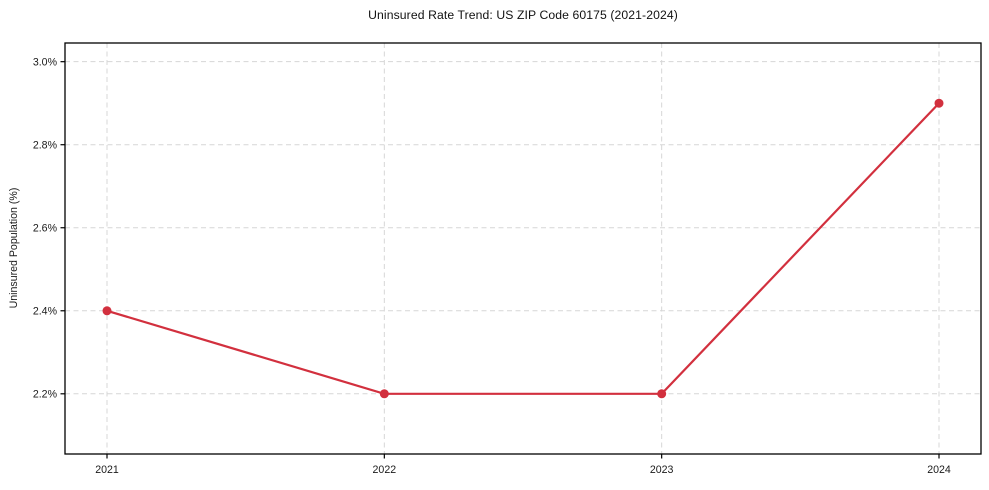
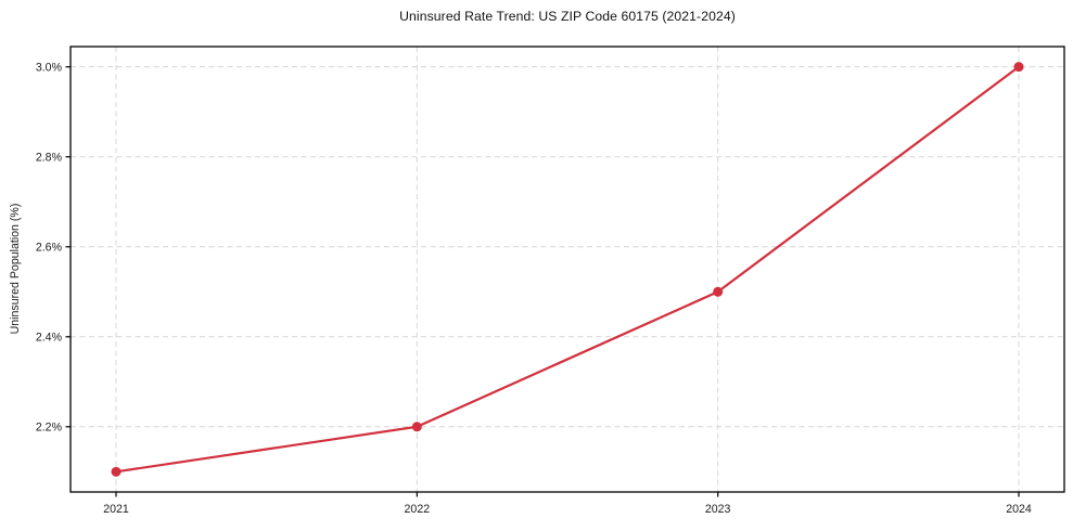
2021: 2.4% -> 2.1%
2023: 2.2% -> 2.5%
2024: 2.9% -> 3.0%
